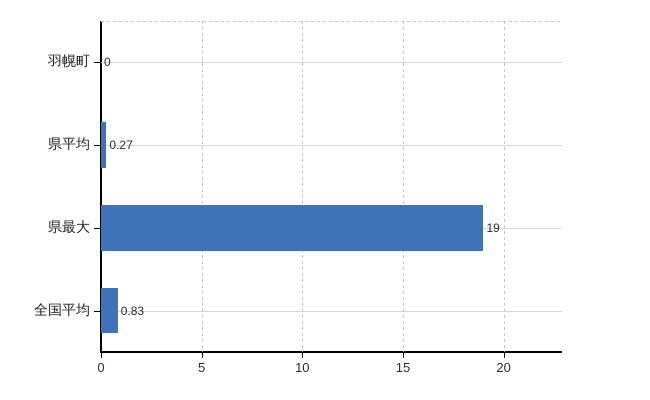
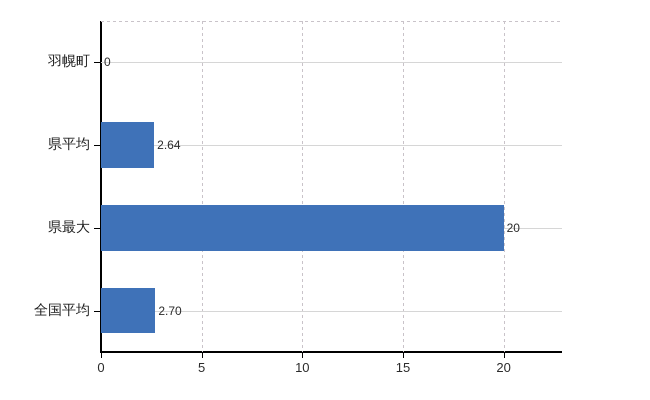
県平均: 0.27 -> 2.64
県最大: 19 -> 20
全国平均: 0.83 -> 2.70
